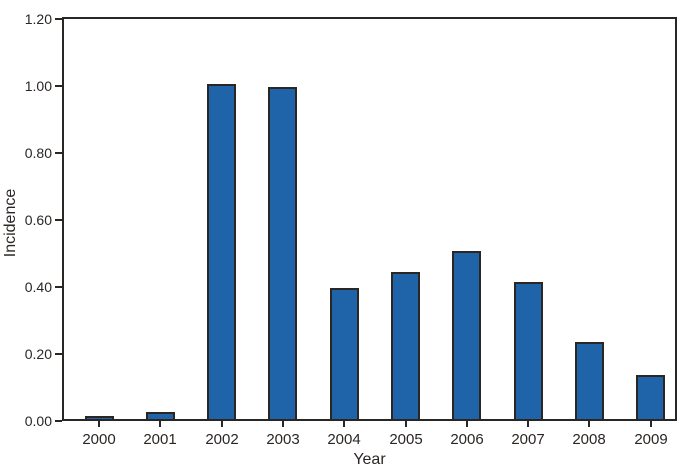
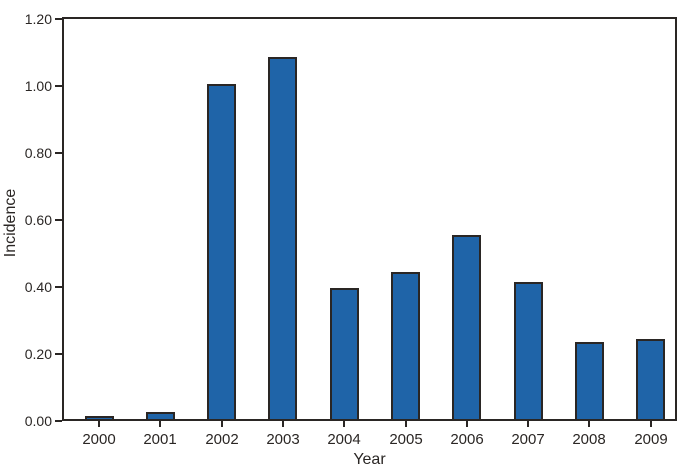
2003: 0.99 -> 1.08
2006: 0.50 -> 0.55
2009: 0.13 -> 0.24
